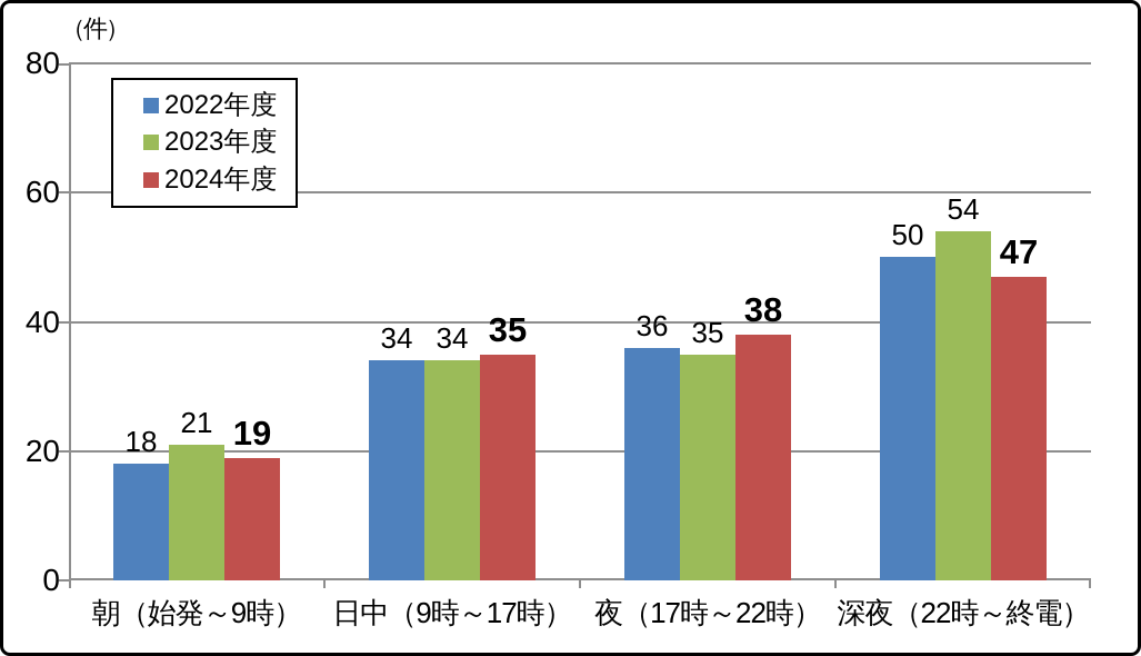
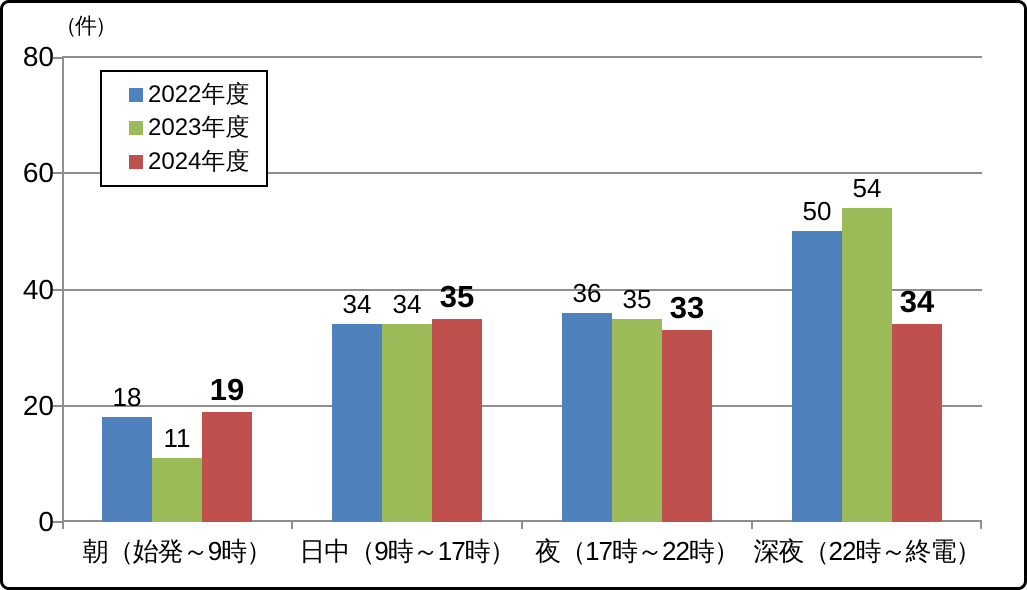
2023年度/朝（始発～9時）: 21 -> 11
2024年度/夜（17時～22時）: 38 -> 33
2024年度/深夜（22時～終電）: 47 -> 34
